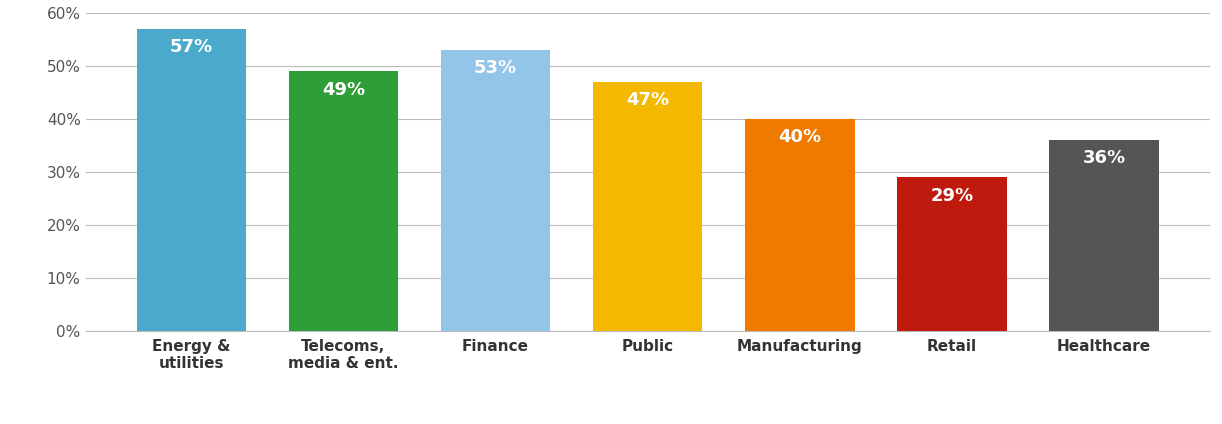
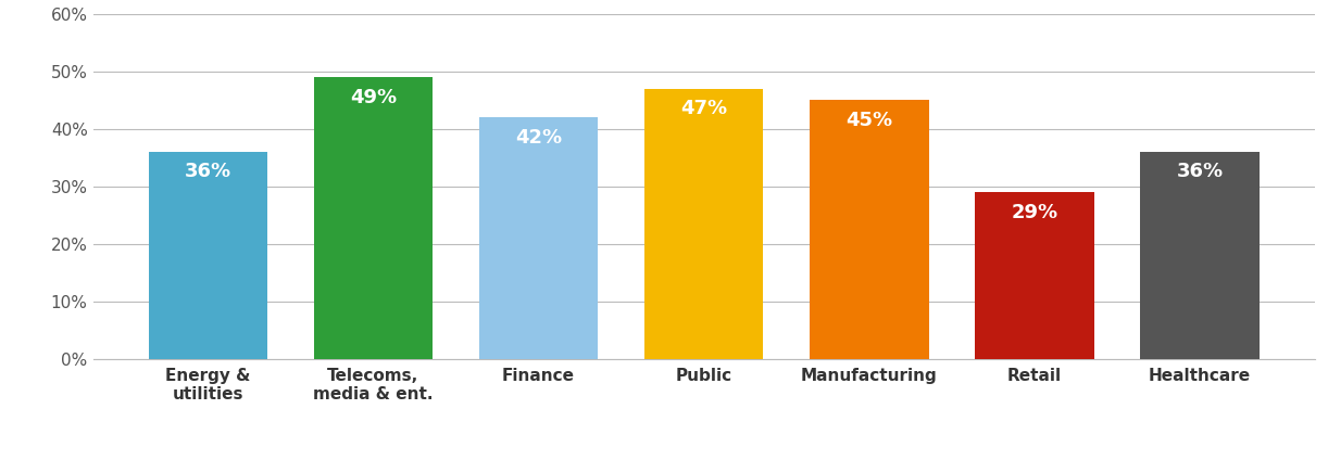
Energy & utilities: 57% -> 36%
Finance: 53% -> 42%
Manufacturing: 40% -> 45%
